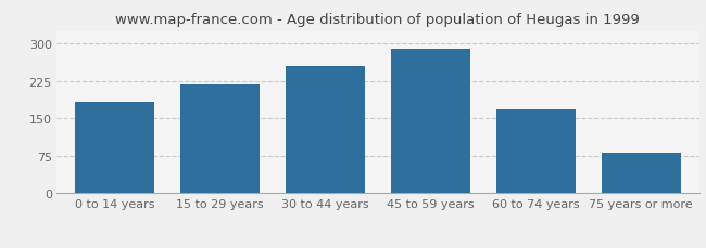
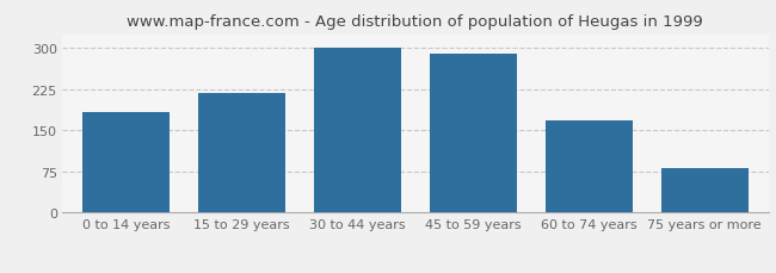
30 to 44 years: 255 -> 300
